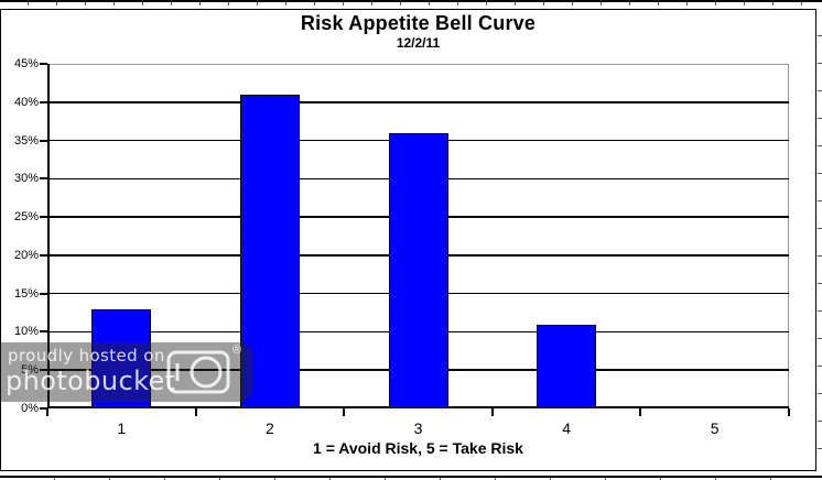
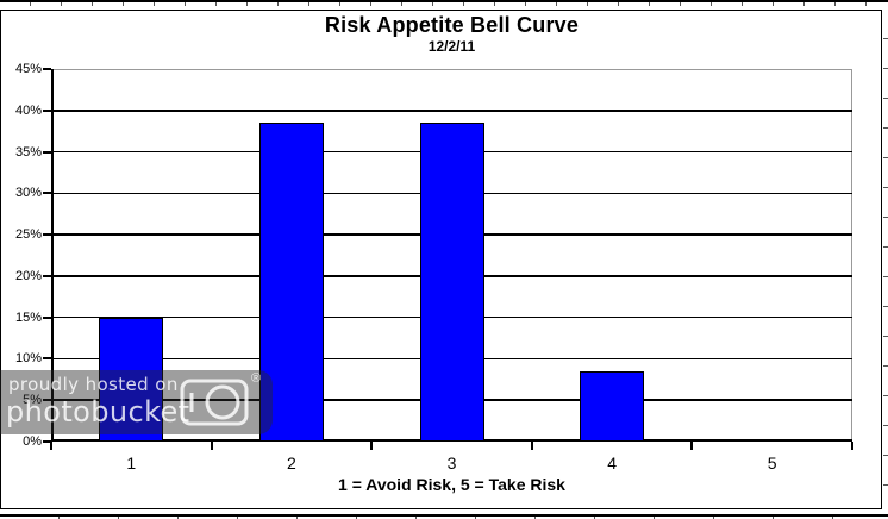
1: 13% -> 15%
2: 41% -> 38%
3: 36% -> 38%
4: 11% -> 8%
